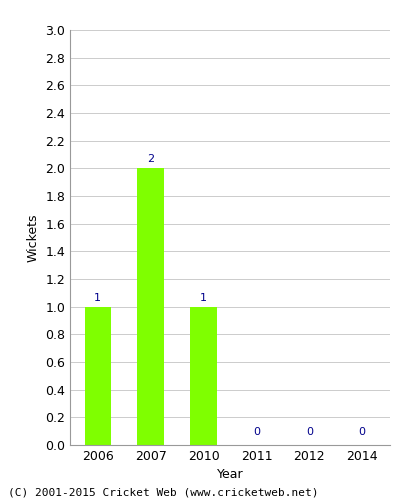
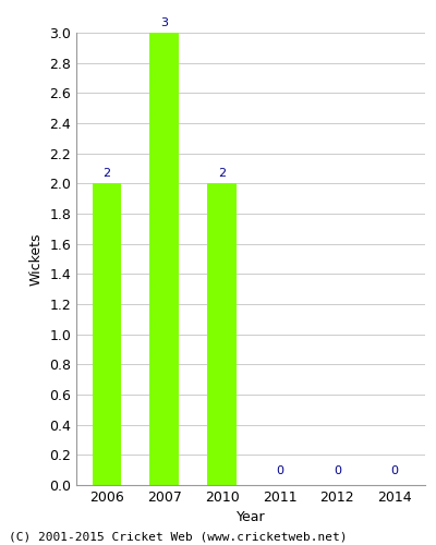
2006: 1 -> 2
2007: 2 -> 3
2010: 1 -> 2
